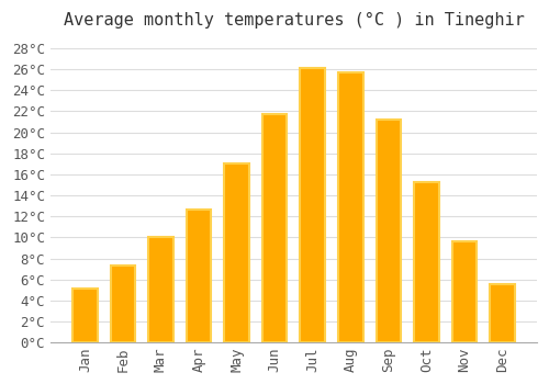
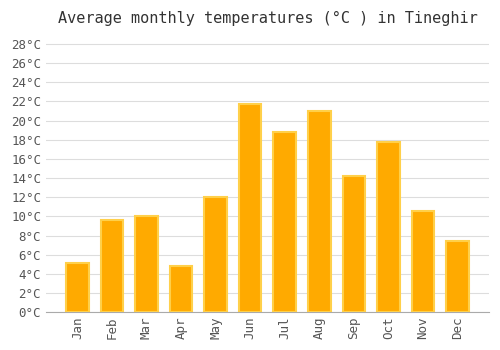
Feb: 7.3°C -> 9.6°C
Apr: 12.6°C -> 4.8°C
May: 17.0°C -> 12.0°C
Jul: 26.1°C -> 18.8°C
Aug: 25.7°C -> 21.0°C
Sep: 21.2°C -> 14.2°C
Oct: 15.3°C -> 17.8°C
Nov: 9.6°C -> 10.6°C
Dec: 5.6°C -> 7.4°C
